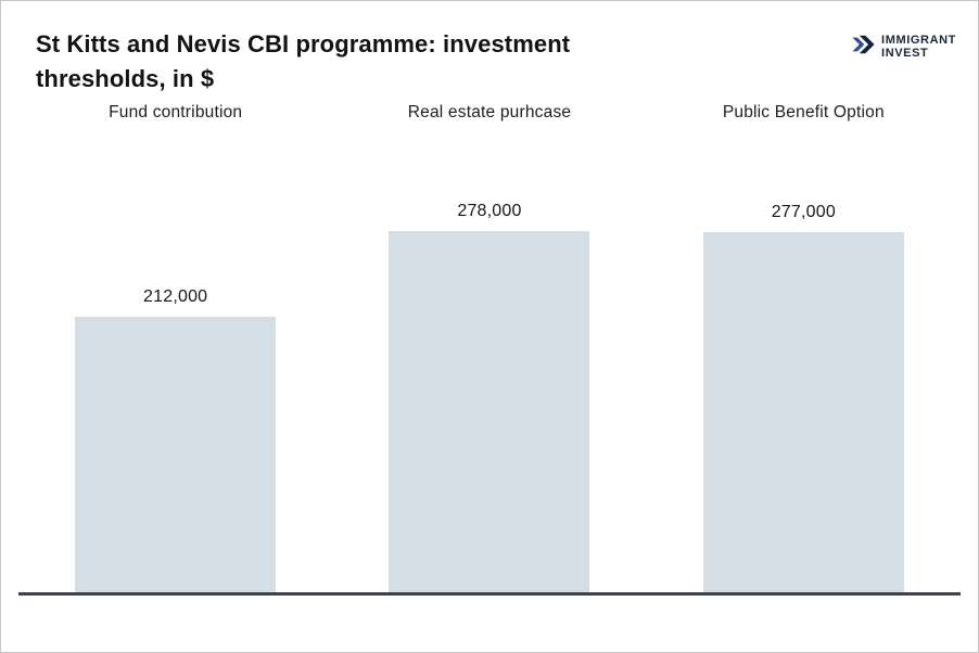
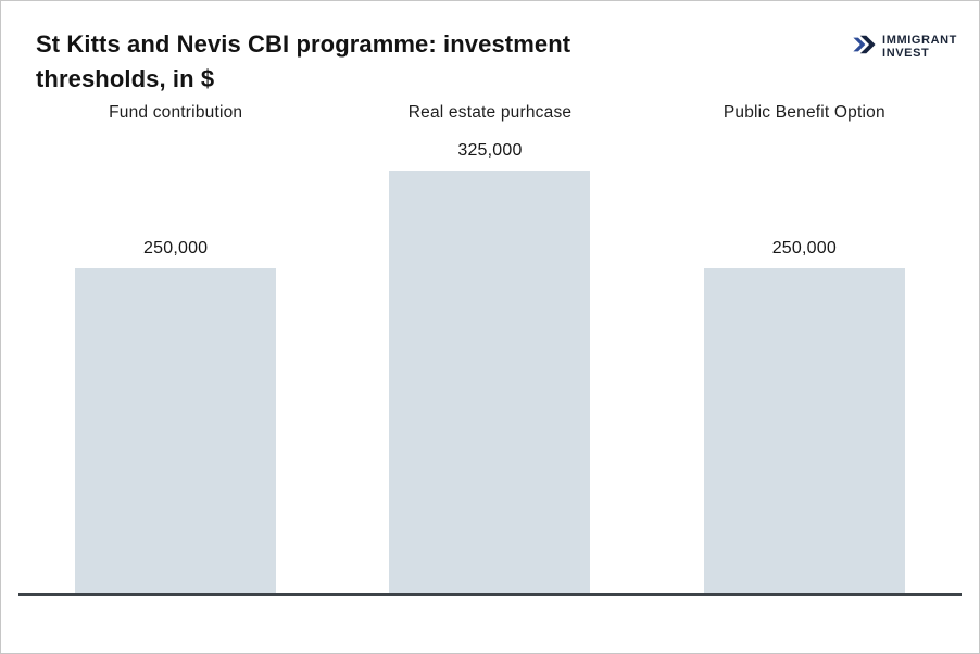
Fund contribution: 212,000 -> 250,000
Real estate purhcase: 278,000 -> 325,000
Public Benefit Option: 277,000 -> 250,000
